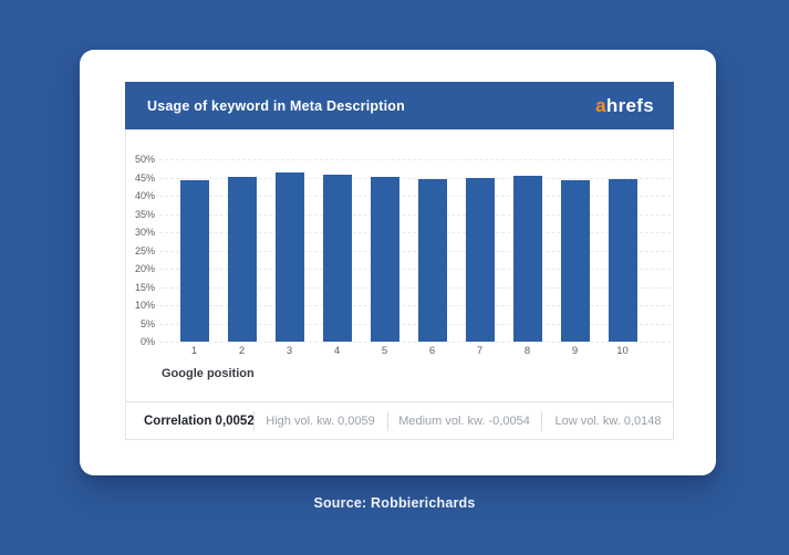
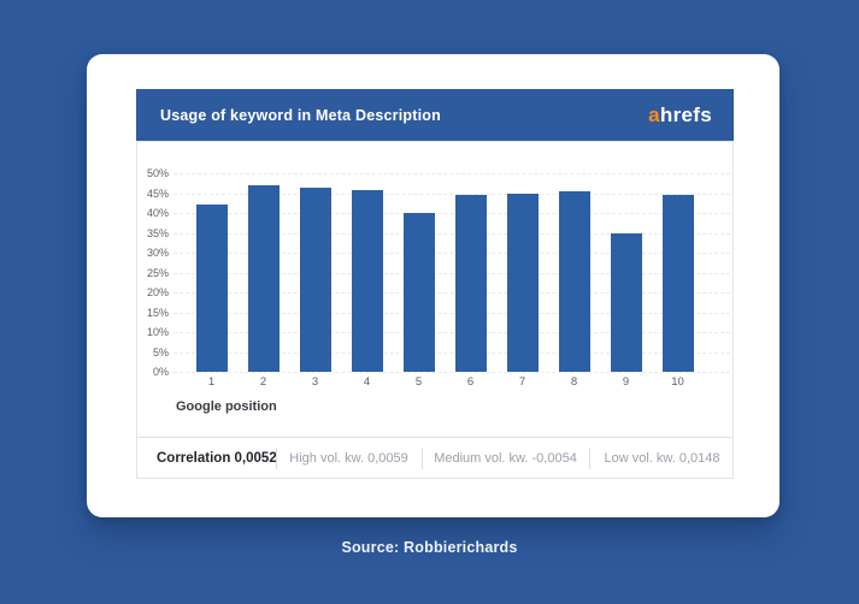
1: 44% -> 42%
2: 45% -> 47%
5: 45% -> 40%
9: 44% -> 35%
